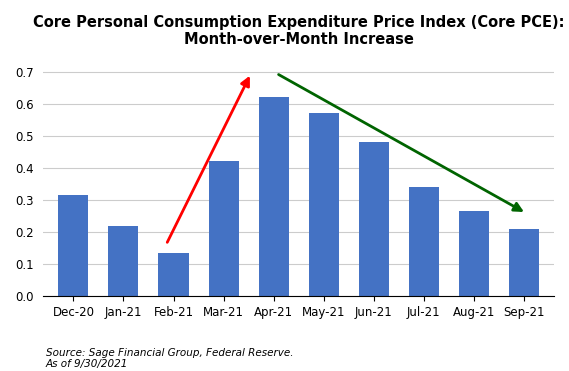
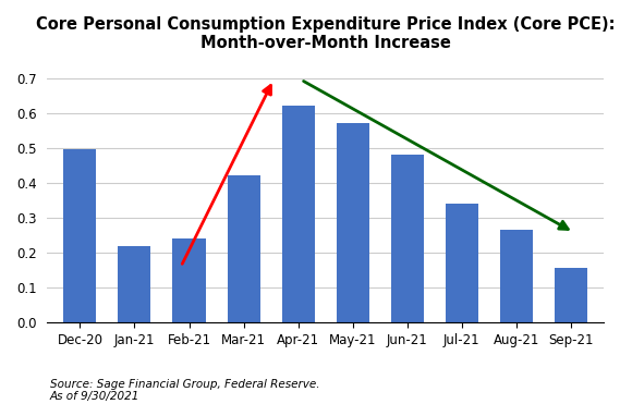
Dec-20: 0.315 -> 0.495
Feb-21: 0.135 -> 0.240
Sep-21: 0.210 -> 0.155
